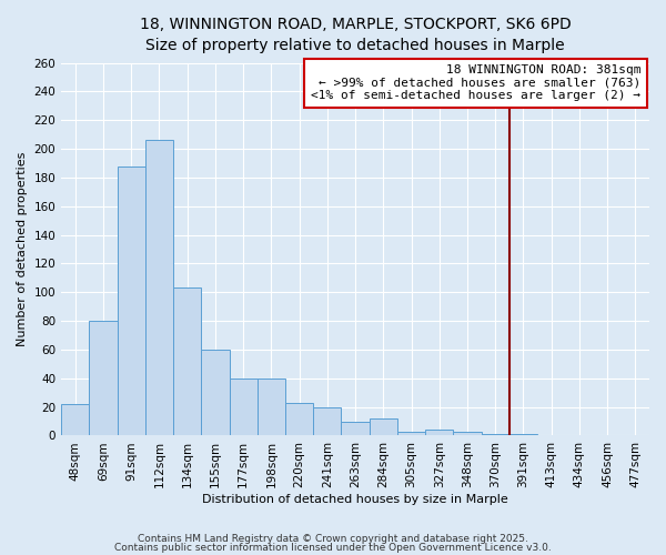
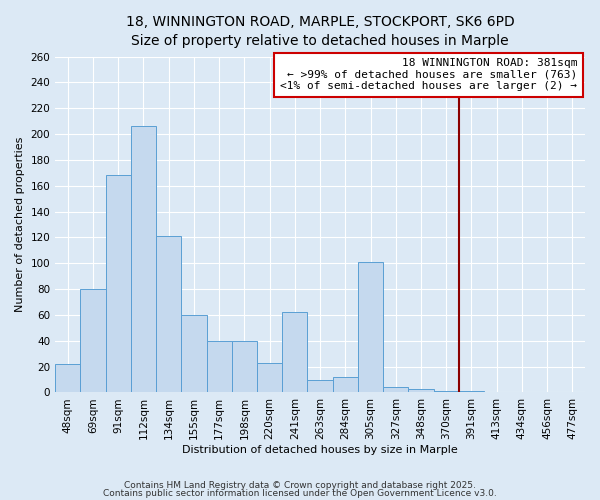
91sqm: 188 -> 168
134sqm: 103 -> 121
241sqm: 20 -> 62
305sqm: 3 -> 101
